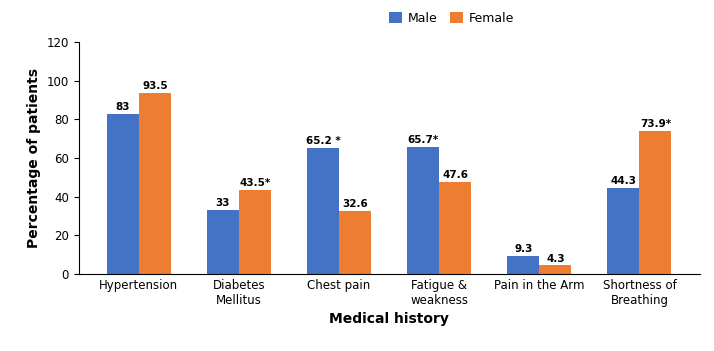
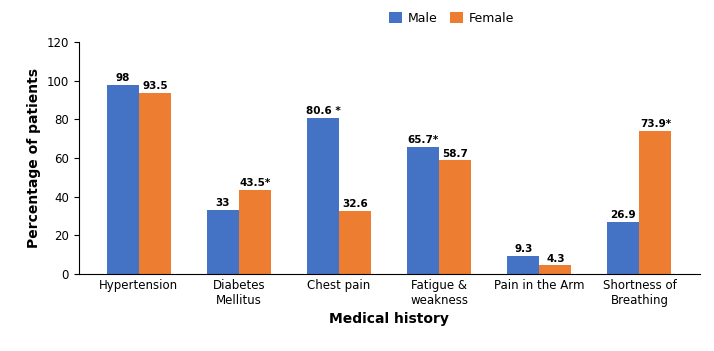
Male/Hypertension: 83 -> 98
Male/Chest pain: 65.2 -> 80.6
Female/Fatigue & weakness: 47.6 -> 58.7
Male/Shortness of Breathing: 44.3 -> 26.9
